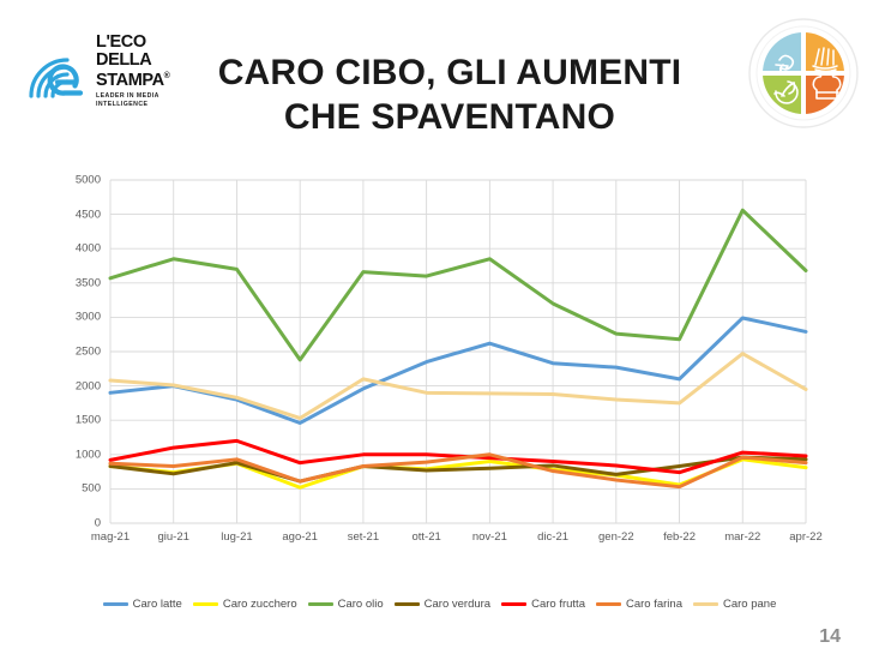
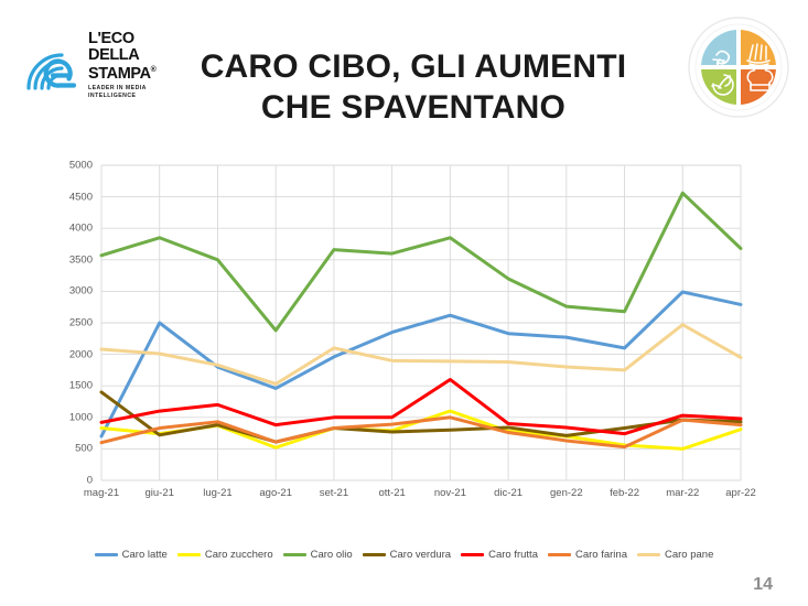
Caro latte/mag-21: 1900 -> 700
Caro verdura/mag-21: 800 -> 1400
Caro farina/mag-21: 900 -> 600
Caro latte/giu-21: 2000 -> 2500
Caro olio/lug-21: 3700 -> 3500
Caro zucchero/nov-21: 900 -> 1100
Caro frutta/nov-21: 1000 -> 1600
Caro zucchero/mar-22: 900 -> 500
